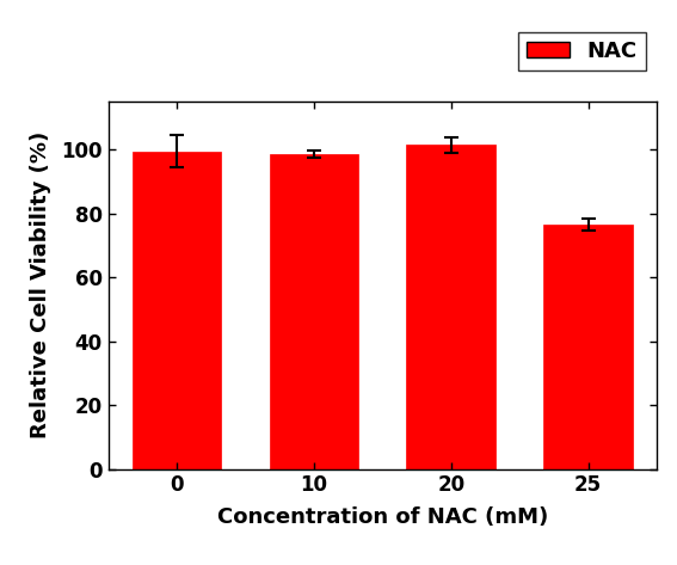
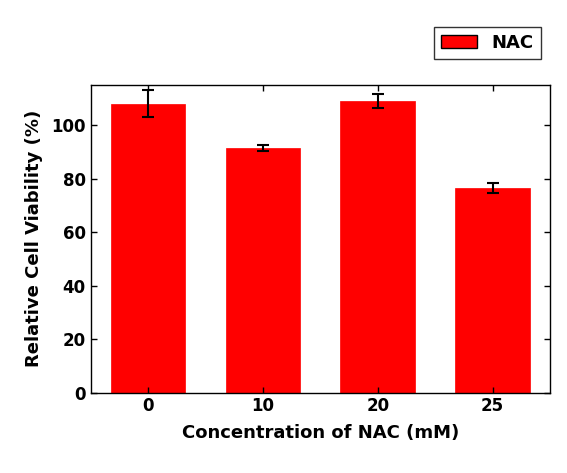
0: 99.5 -> 108.0
10: 98.5 -> 91.5
20: 101.5 -> 109.0
